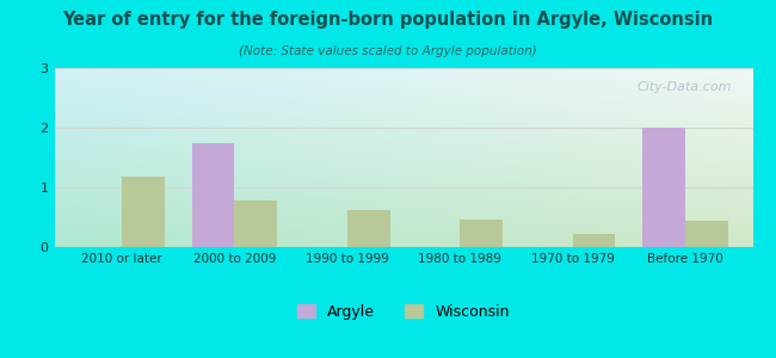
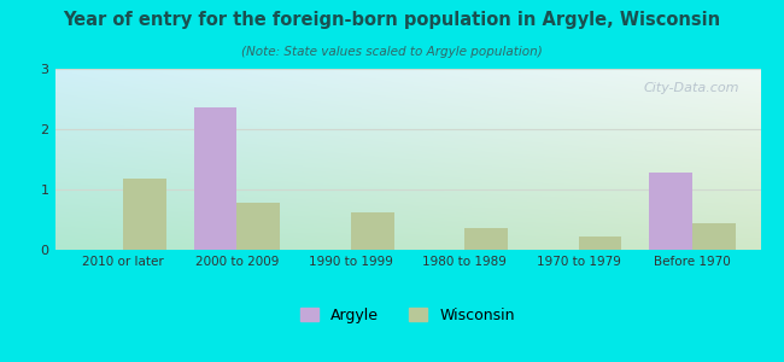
Argyle/2000 to 2009: 1.75 -> 2.36
Wisconsin/1980 to 1989: 0.47 -> 0.36
Argyle/Before 1970: 2.00 -> 1.28
